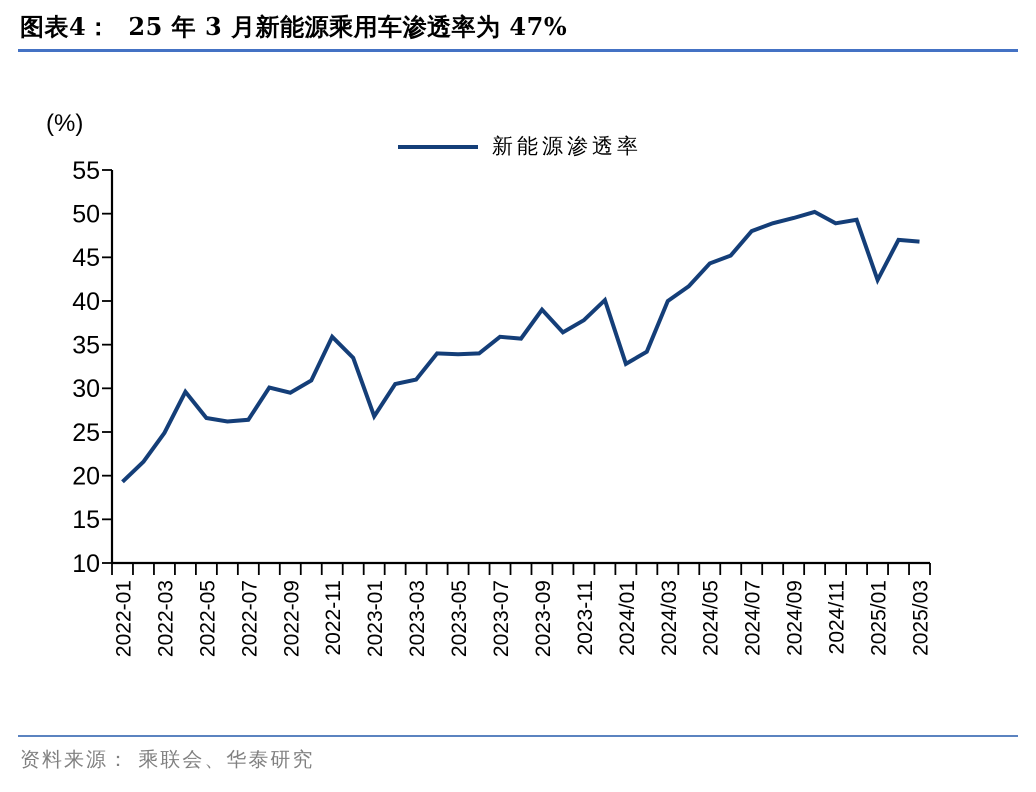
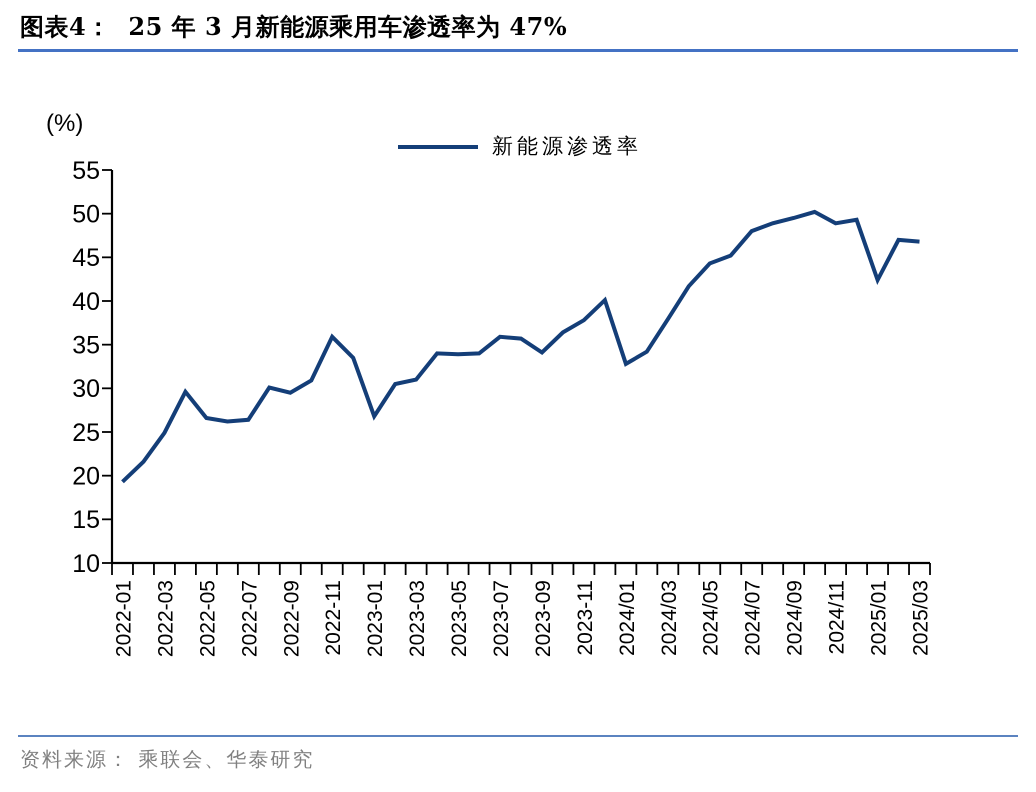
2023-09: 39 -> 34
2024/03: 40 -> 38
